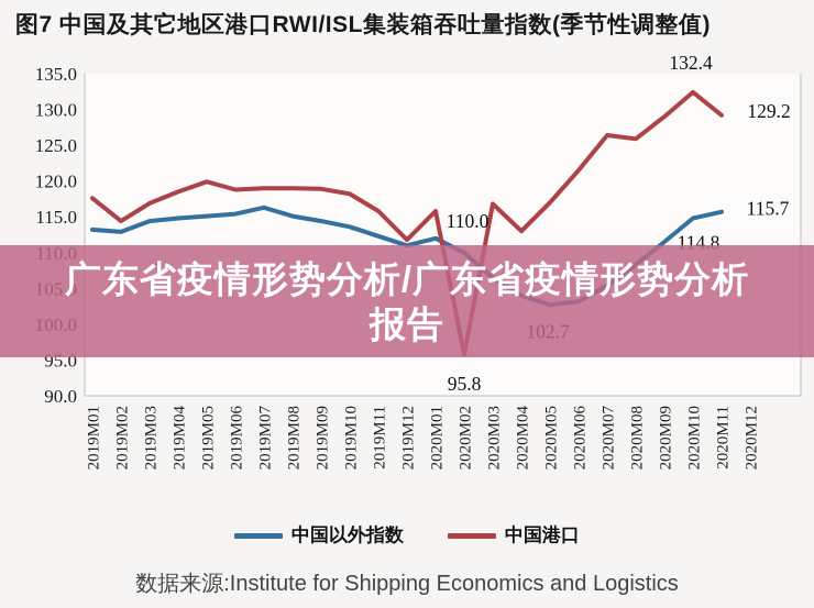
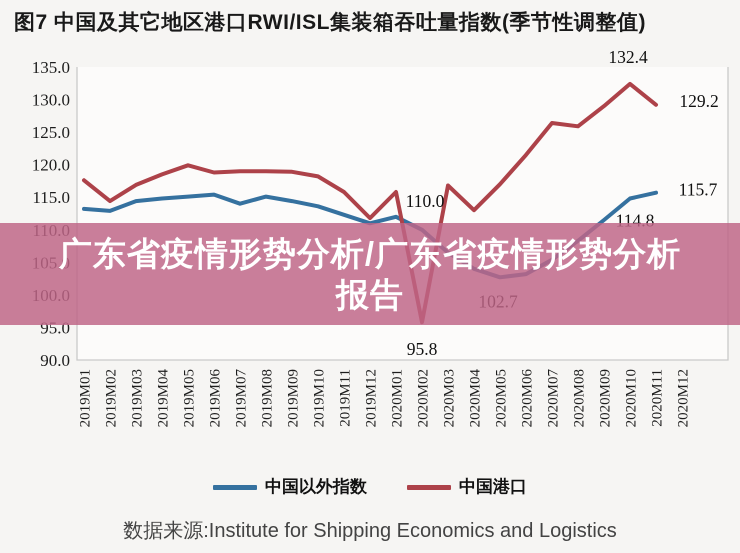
中国以外指数/2019M07: 116 -> 114
